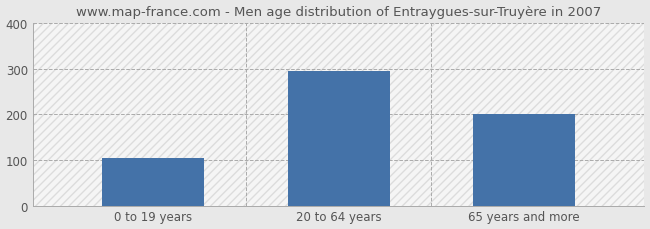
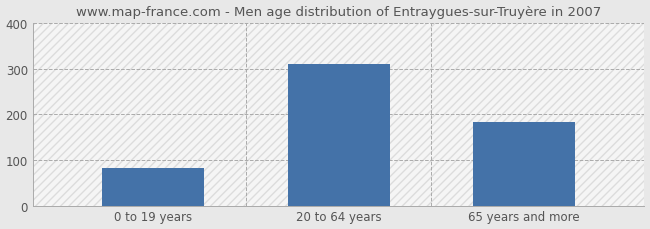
0 to 19 years: 105 -> 83
20 to 64 years: 295 -> 311
65 years and more: 200 -> 182
